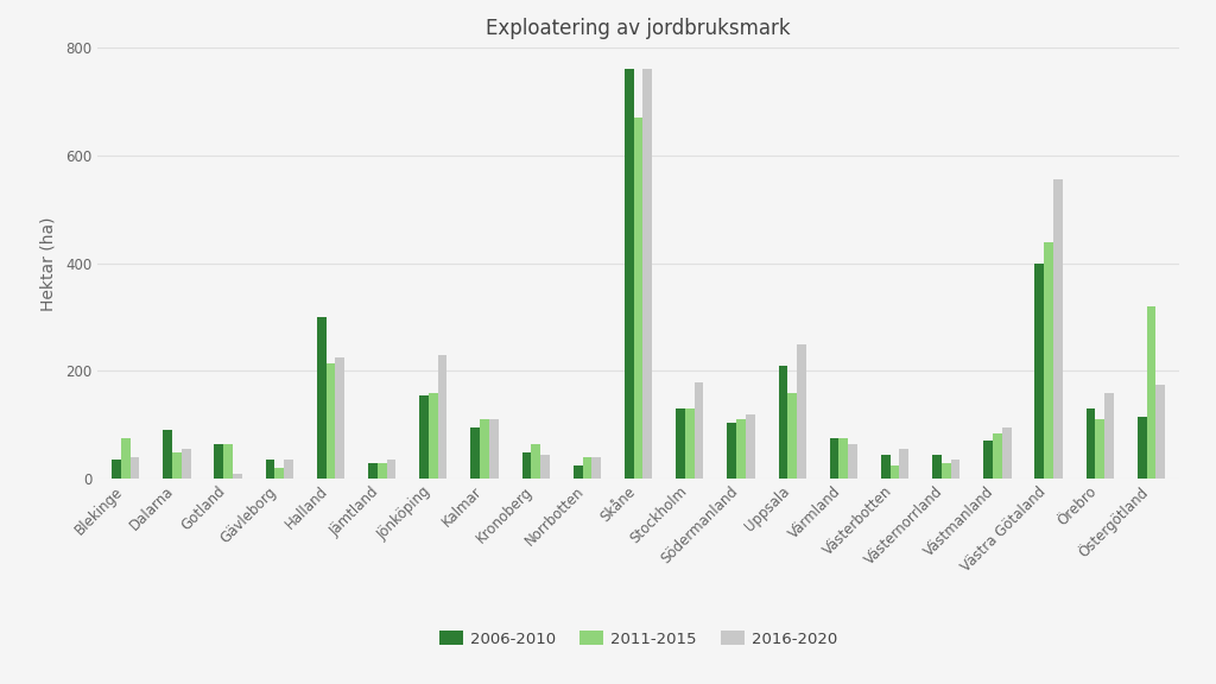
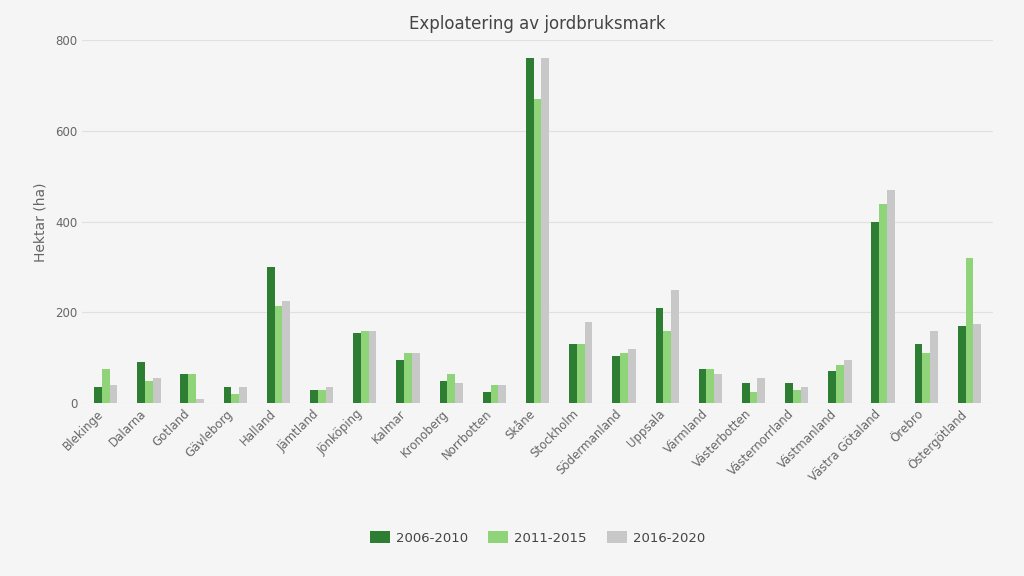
2016-2020/Jönköping: 230 -> 160
2016-2020/Västra Götaland: 555 -> 470
2006-2010/Östergötland: 115 -> 170
